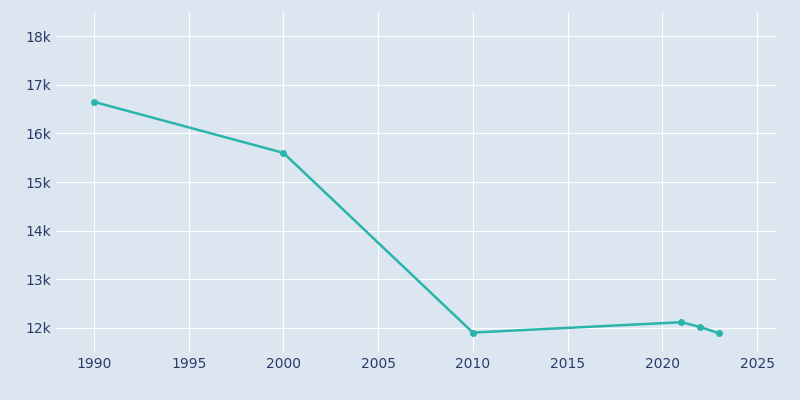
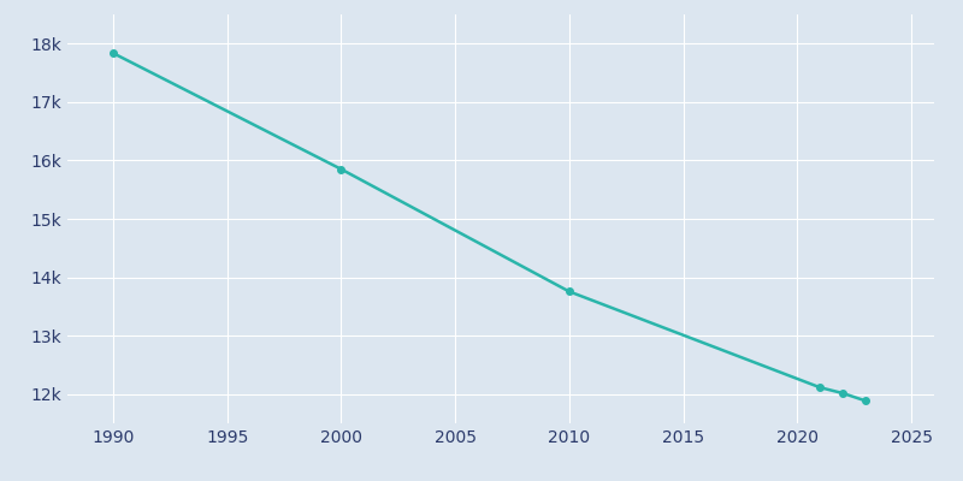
1990: 16.65k -> 17.84k
2000: 15.60k -> 15.85k
2010: 11.90k -> 13.76k
